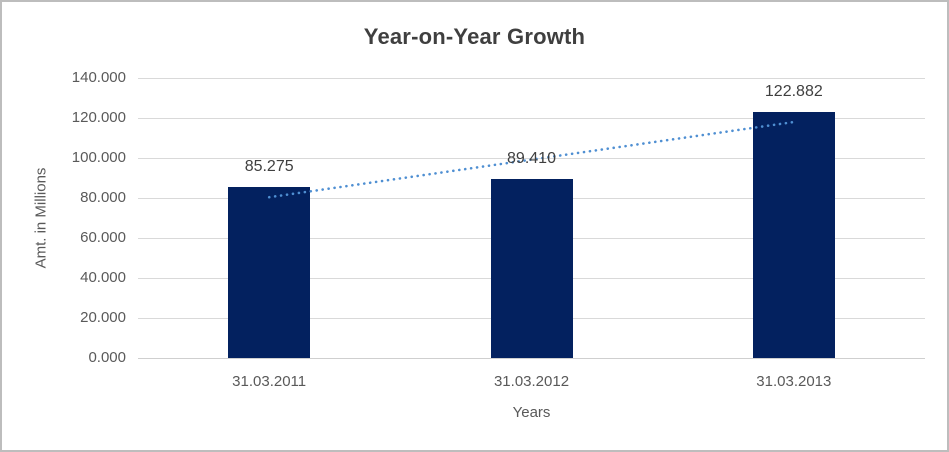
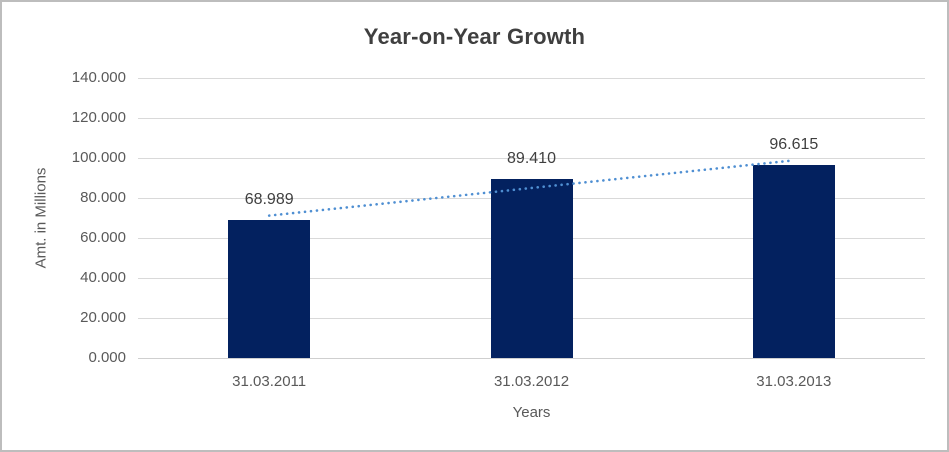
31.03.2011: 85.275 -> 68.989
31.03.2013: 122.882 -> 96.615
